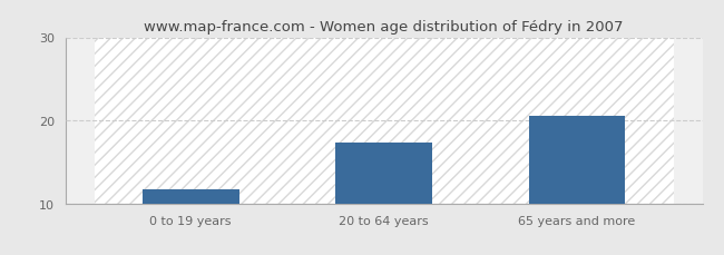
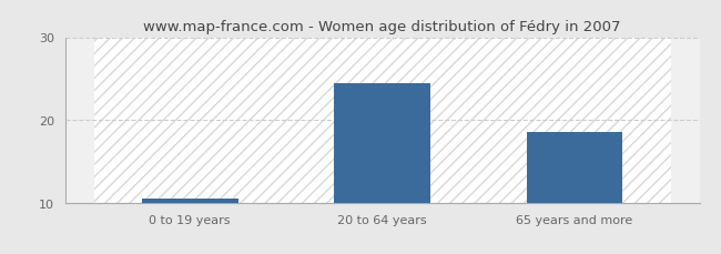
0 to 19 years: 11.8 -> 10.5
20 to 64 years: 17.4 -> 24.5
65 years and more: 20.6 -> 18.5
